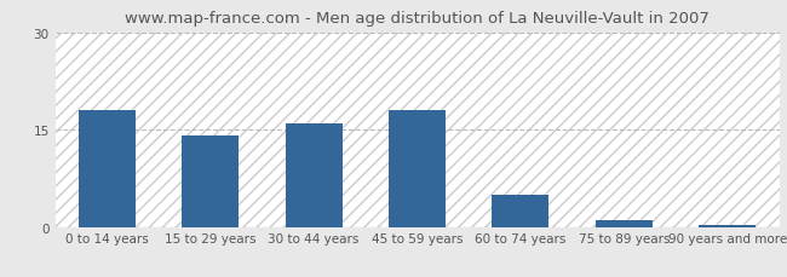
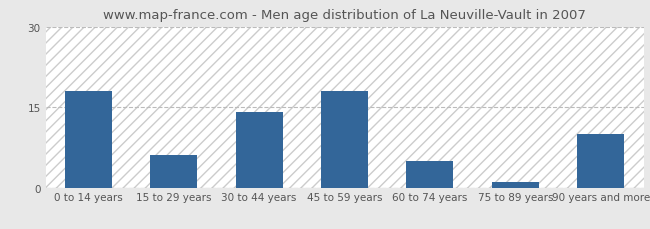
15 to 29 years: 14.0 -> 6.0
30 to 44 years: 16.0 -> 14.0
90 years and more: 0.3 -> 10.0
